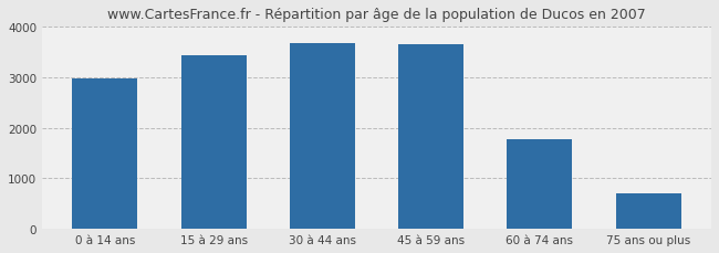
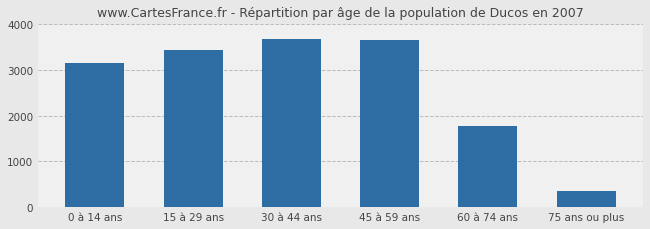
0 à 14 ans: 2980 -> 3150
75 ans ou plus: 700 -> 350
